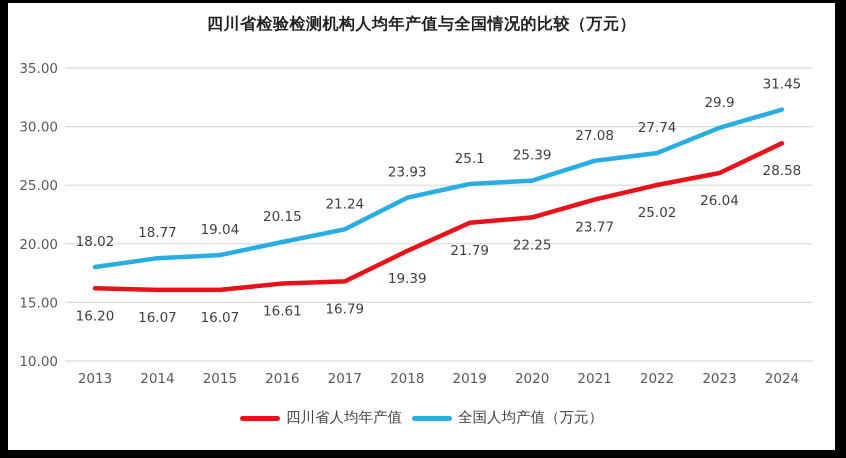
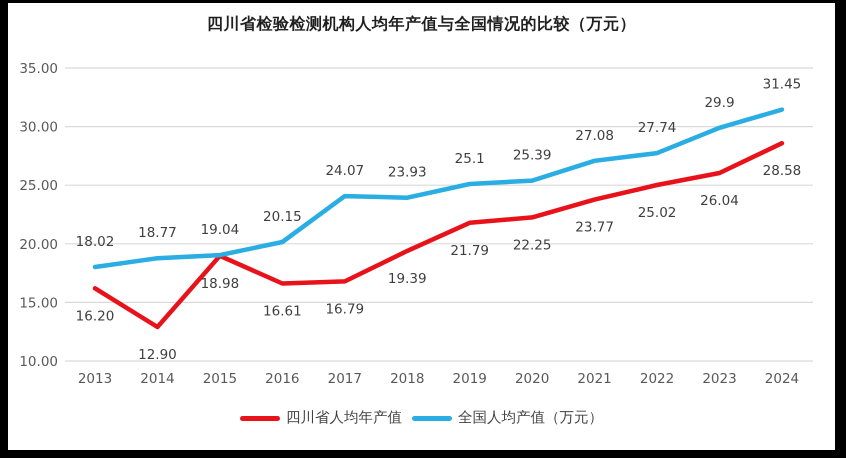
四川省人均年产值/2014: 16.07 -> 12.90
四川省人均年产值/2015: 16.07 -> 18.98
全国人均产值（万元）/2017: 21.24 -> 24.07
